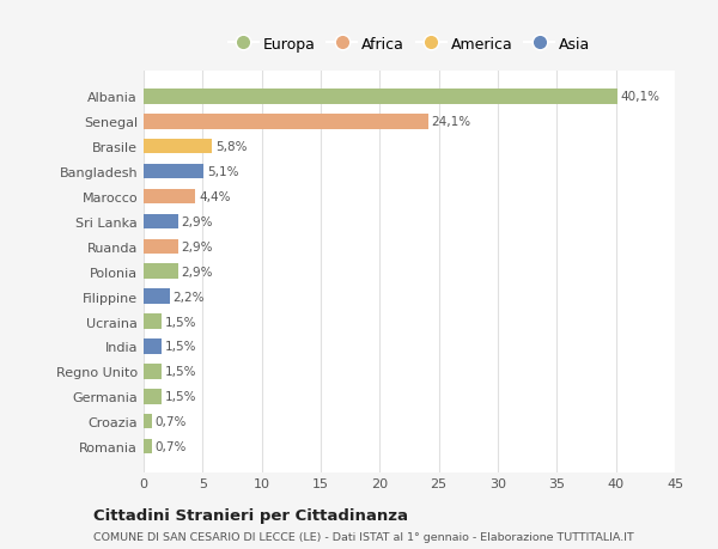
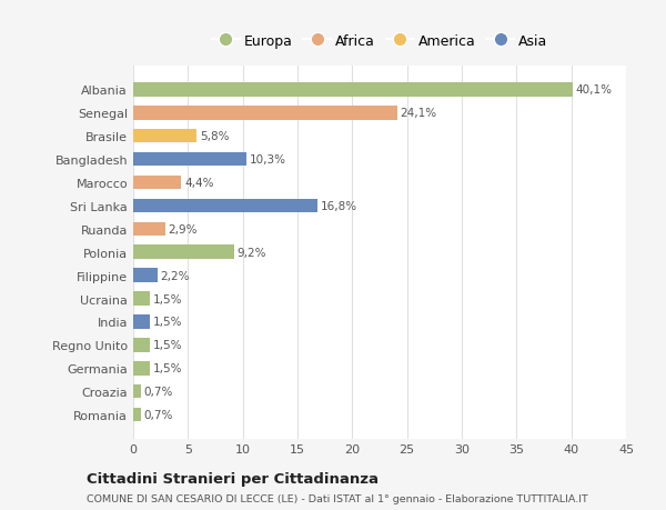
Bangladesh: 5,1% -> 10,3%
Sri Lanka: 2,9% -> 16,8%
Polonia: 2,9% -> 9,2%
